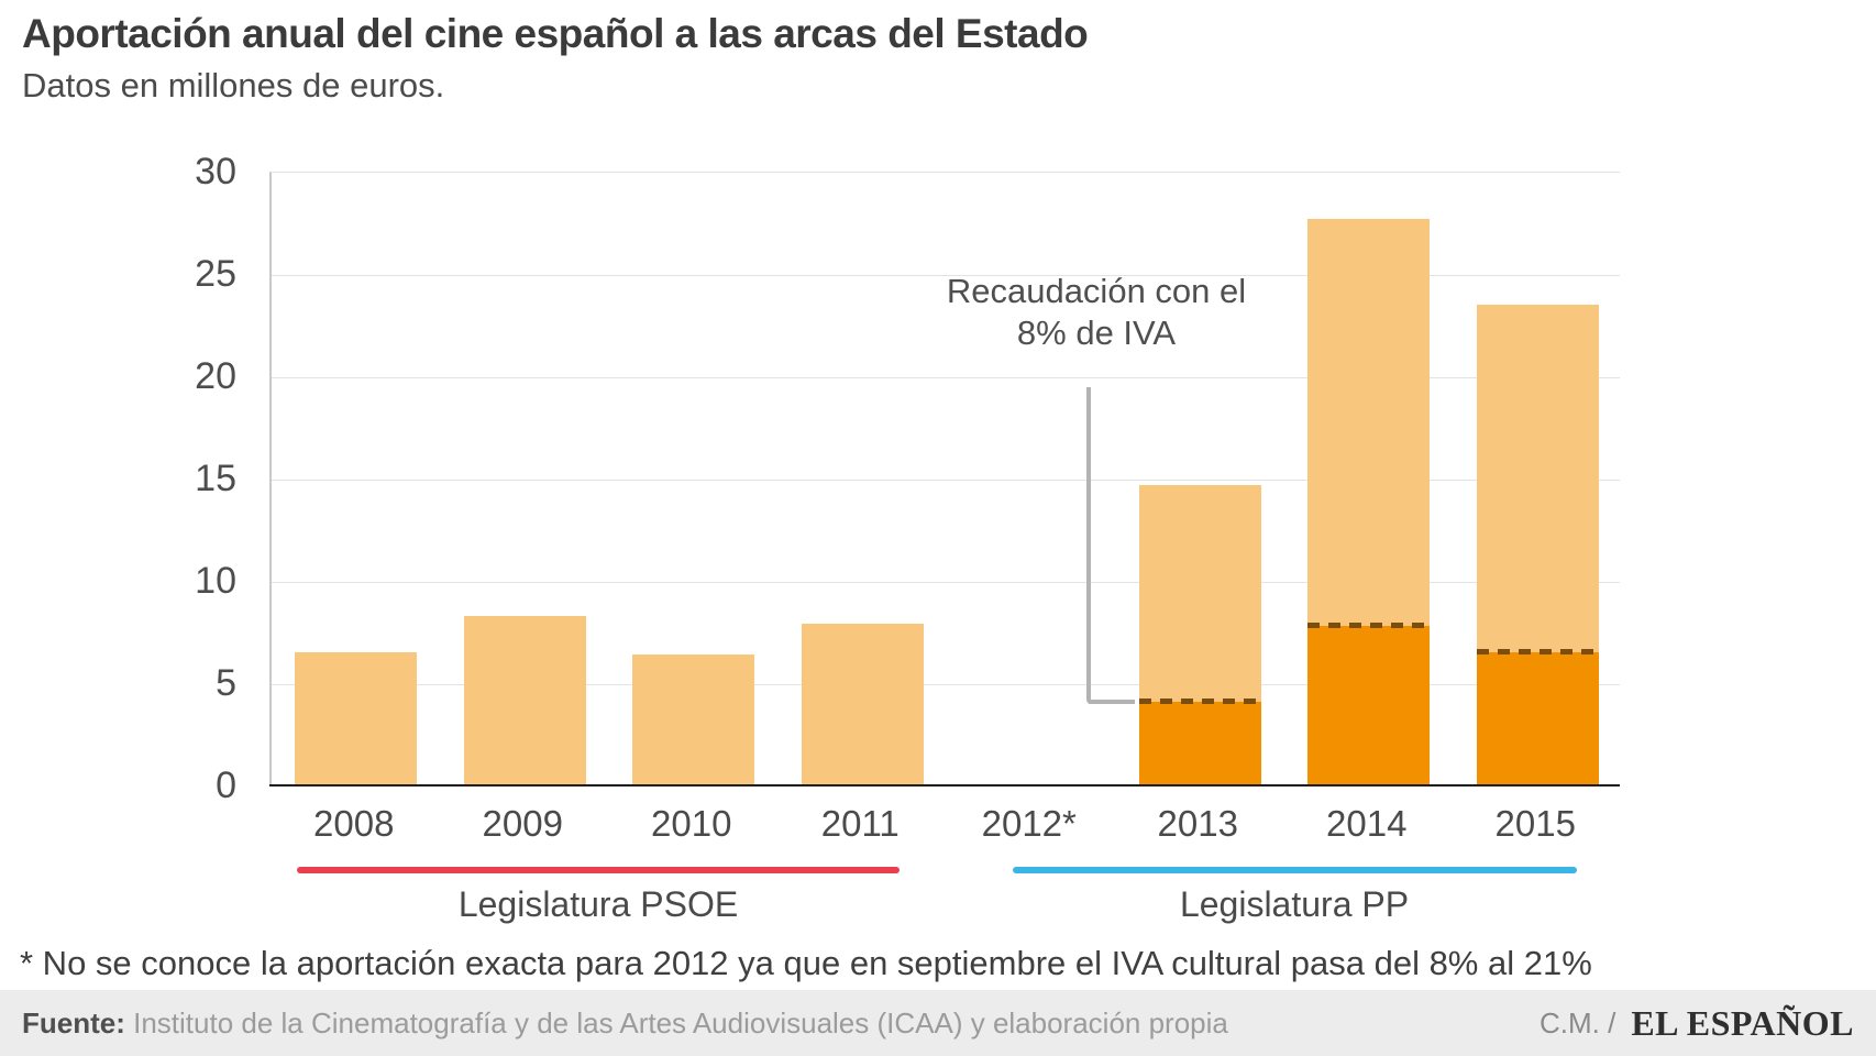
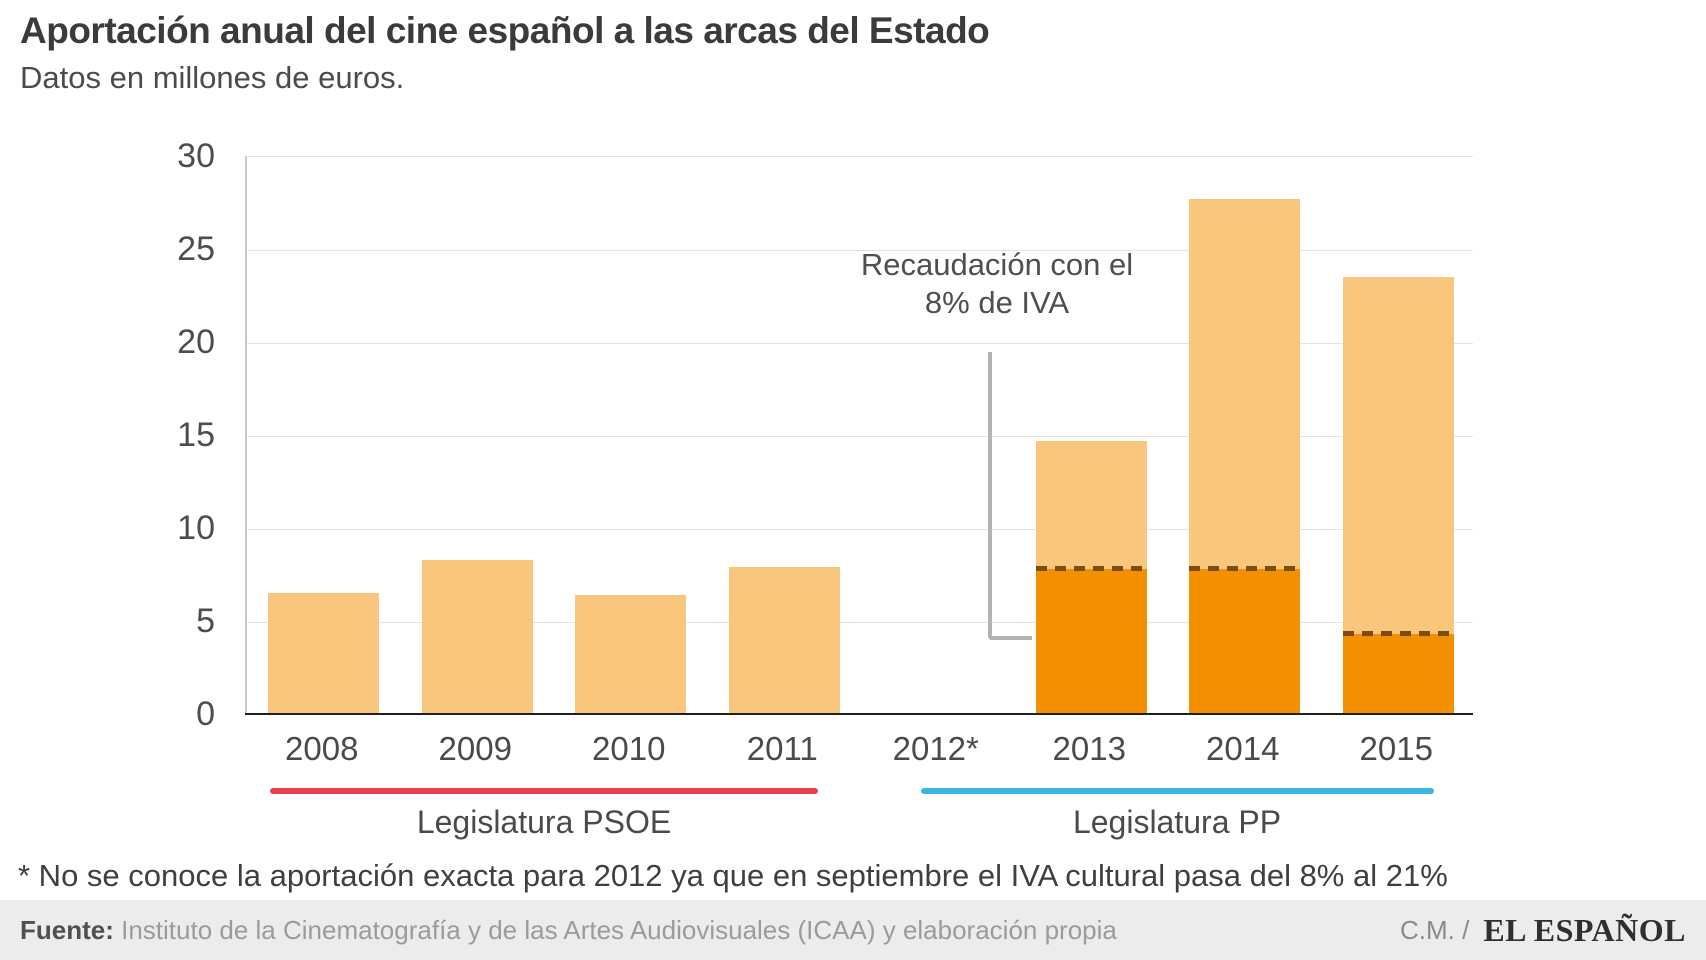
Recaudación con el 8% de IVA/2013: 4.1 -> 7.8
Recaudación con el 8% de IVA/2015: 6.5 -> 4.3
